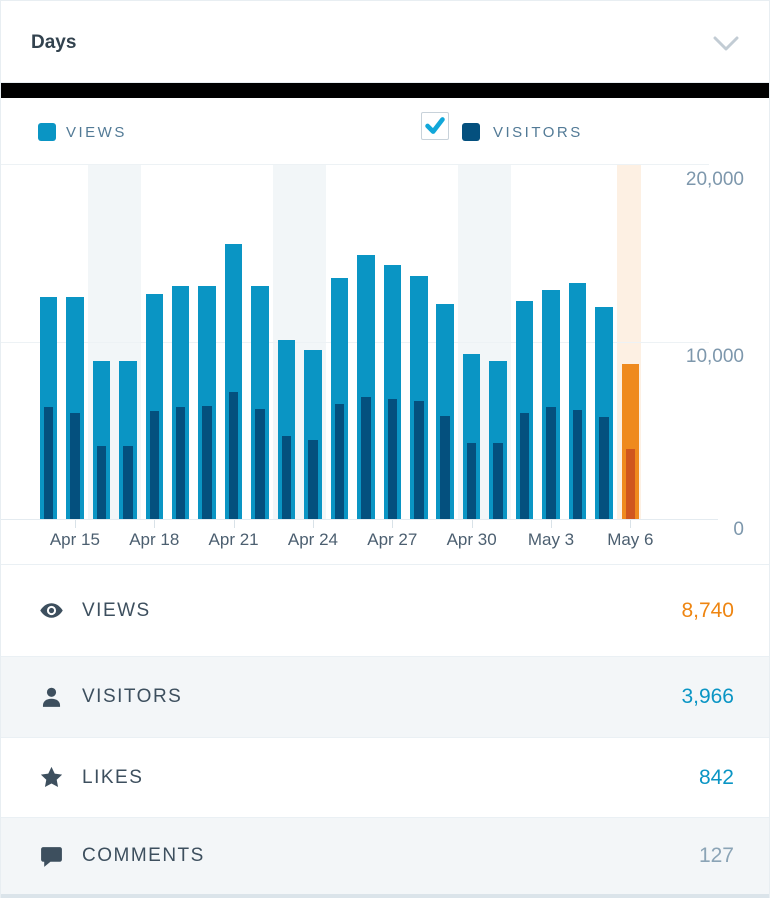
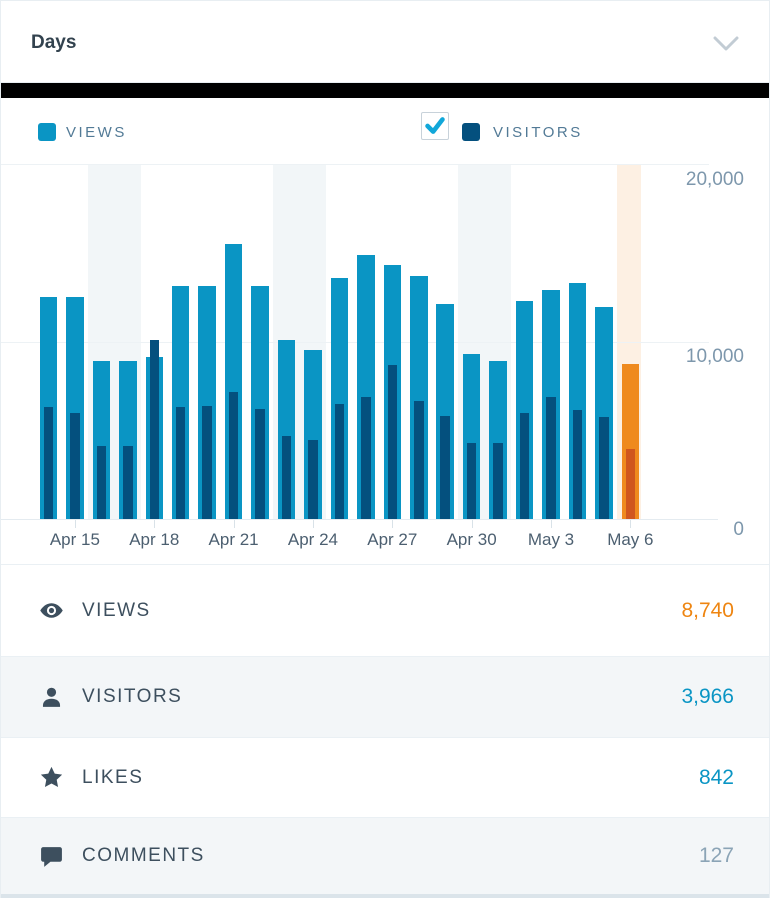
VIEWS/Apr 18: 12700 -> 9100
VISITORS/Apr 18: 6100 -> 10100
VISITORS/Apr 27: 6700 -> 8700
VISITORS/May 3: 6300 -> 6900
